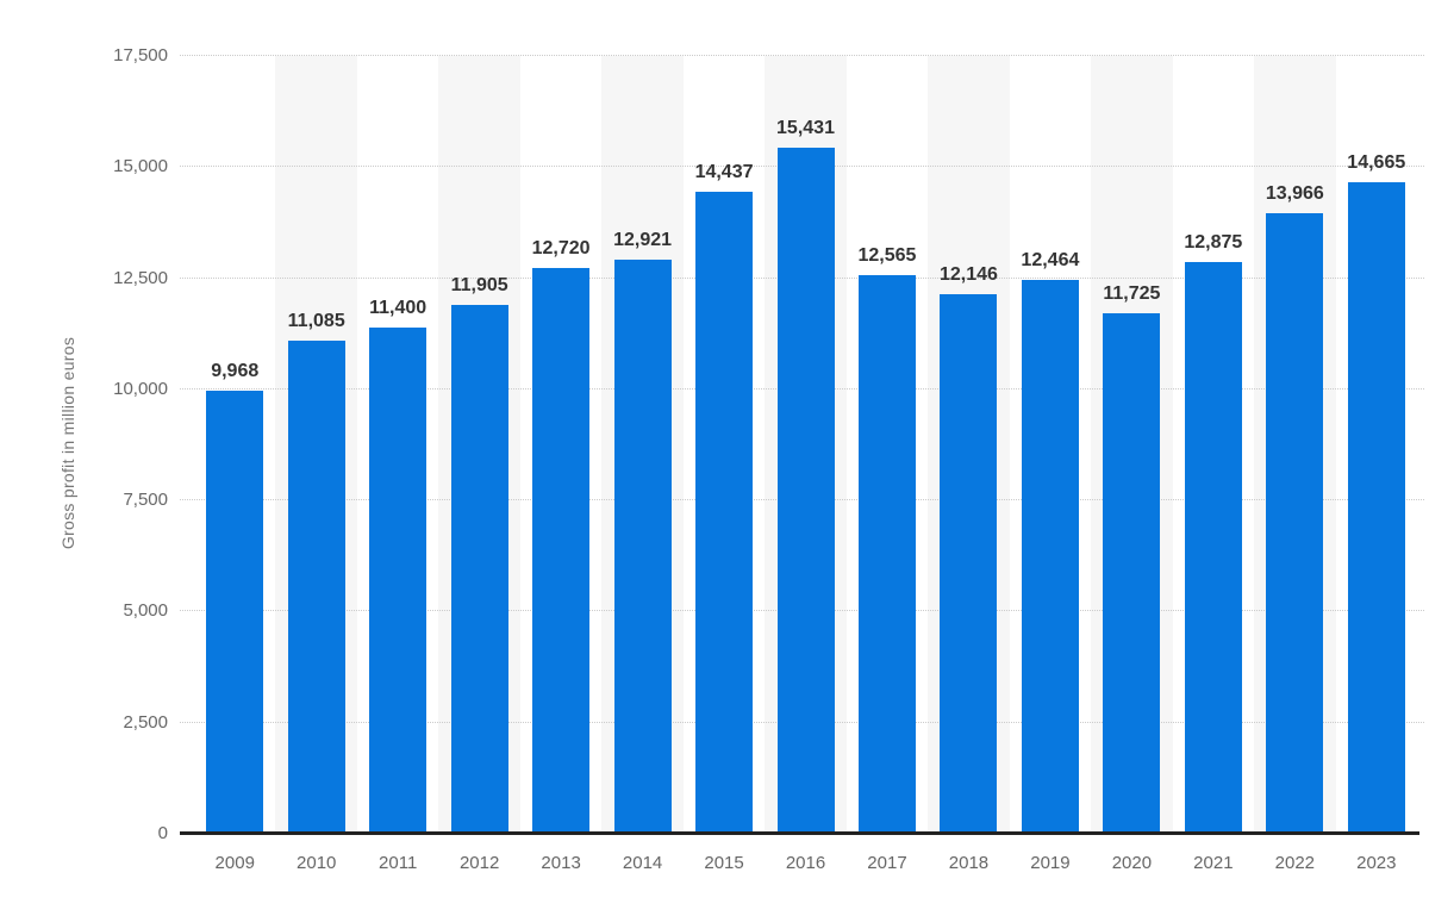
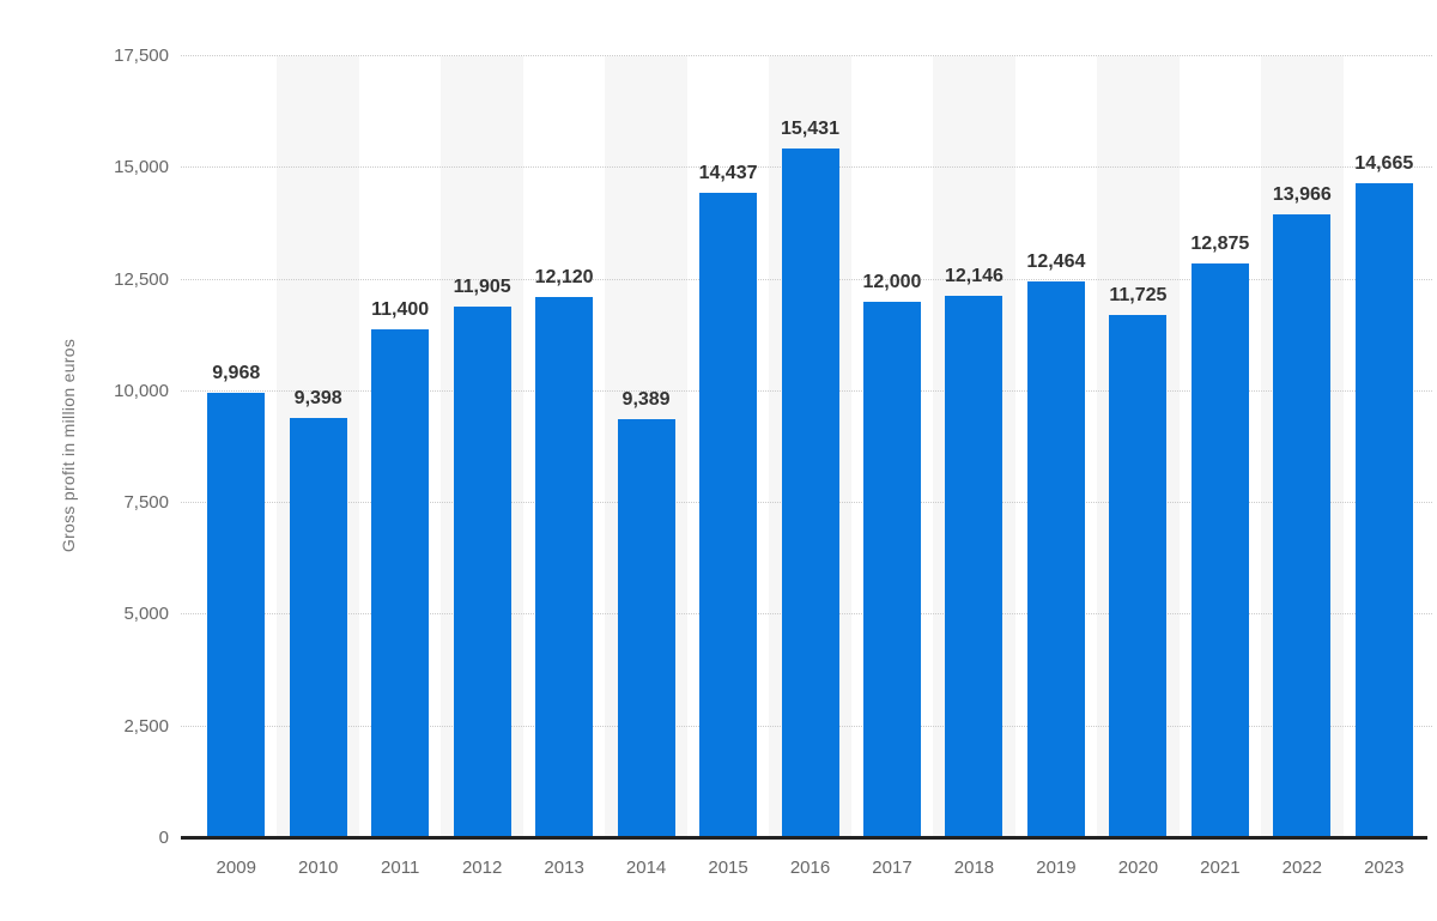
2010: 11,085 -> 9,398
2013: 12,720 -> 12,120
2014: 12,921 -> 9,389
2017: 12,565 -> 12,000
